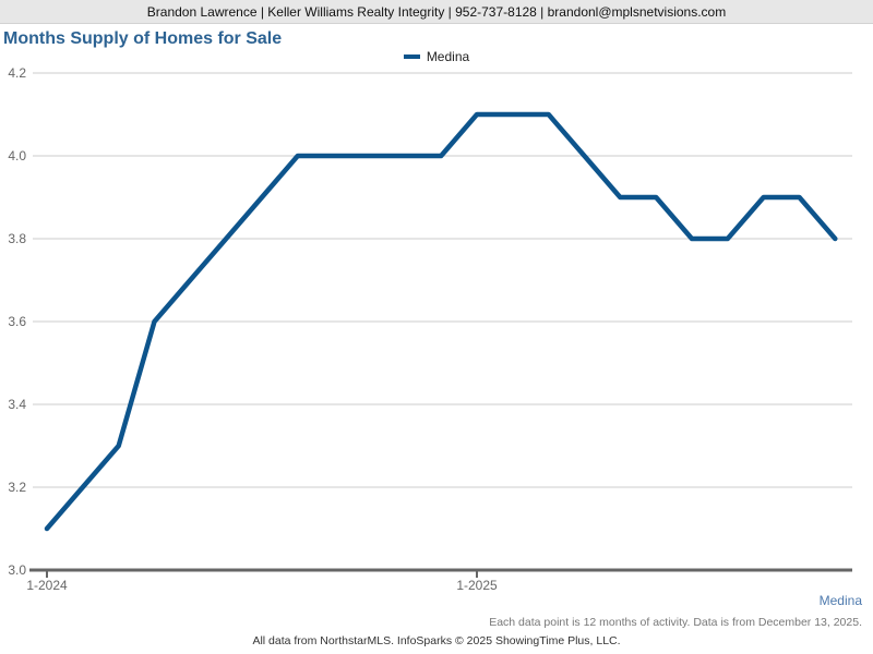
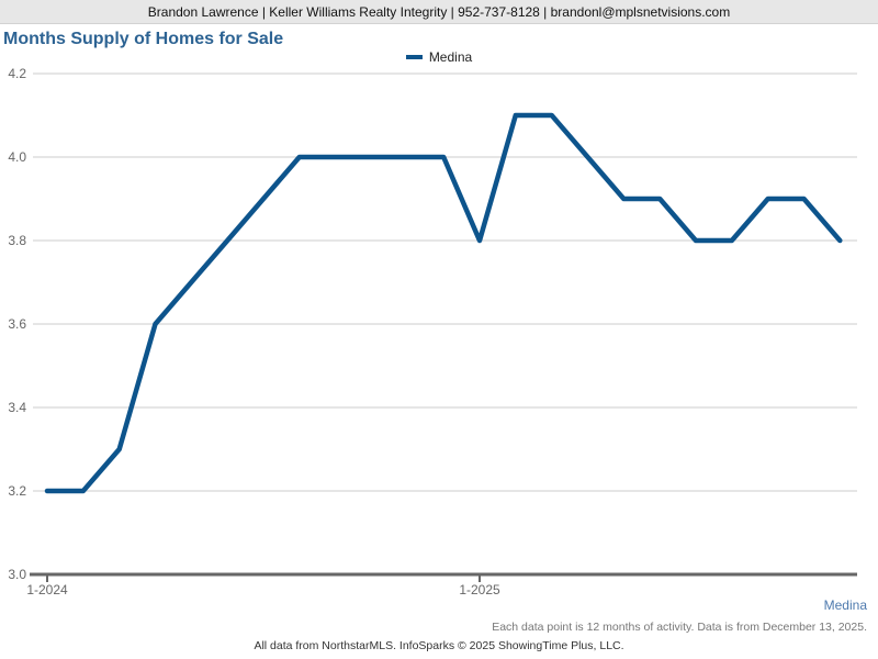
1-2024: 3.1 -> 3.2
1-2025: 4.1 -> 3.8
